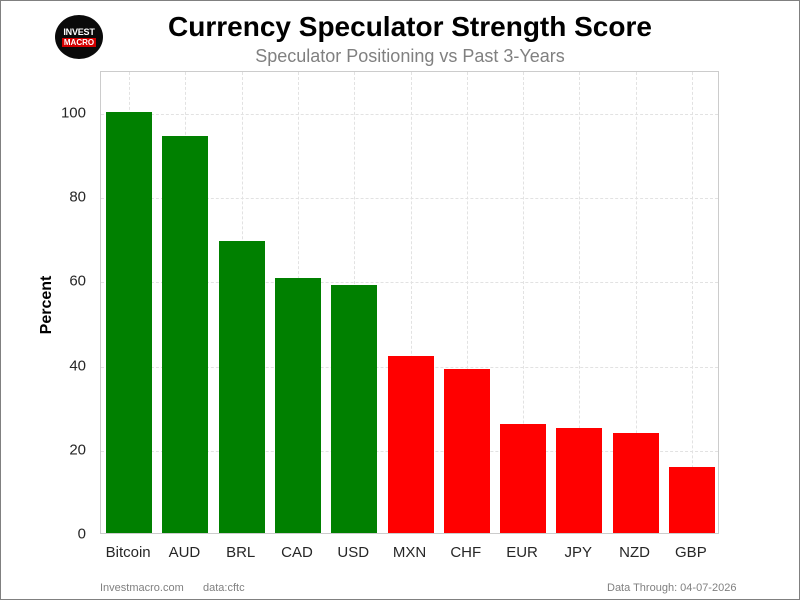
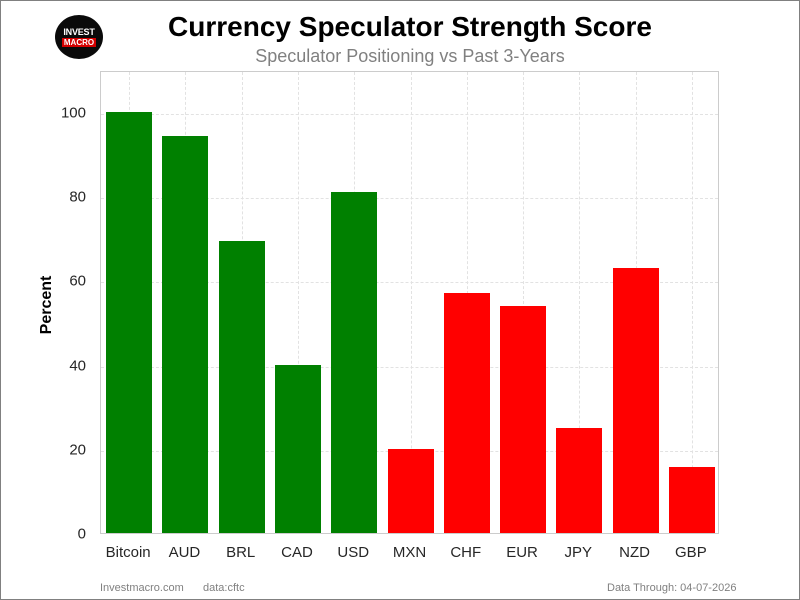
CAD: 61 -> 40
USD: 59 -> 81
MXN: 42 -> 20
CHF: 39 -> 57
EUR: 26 -> 54
NZD: 24 -> 63
